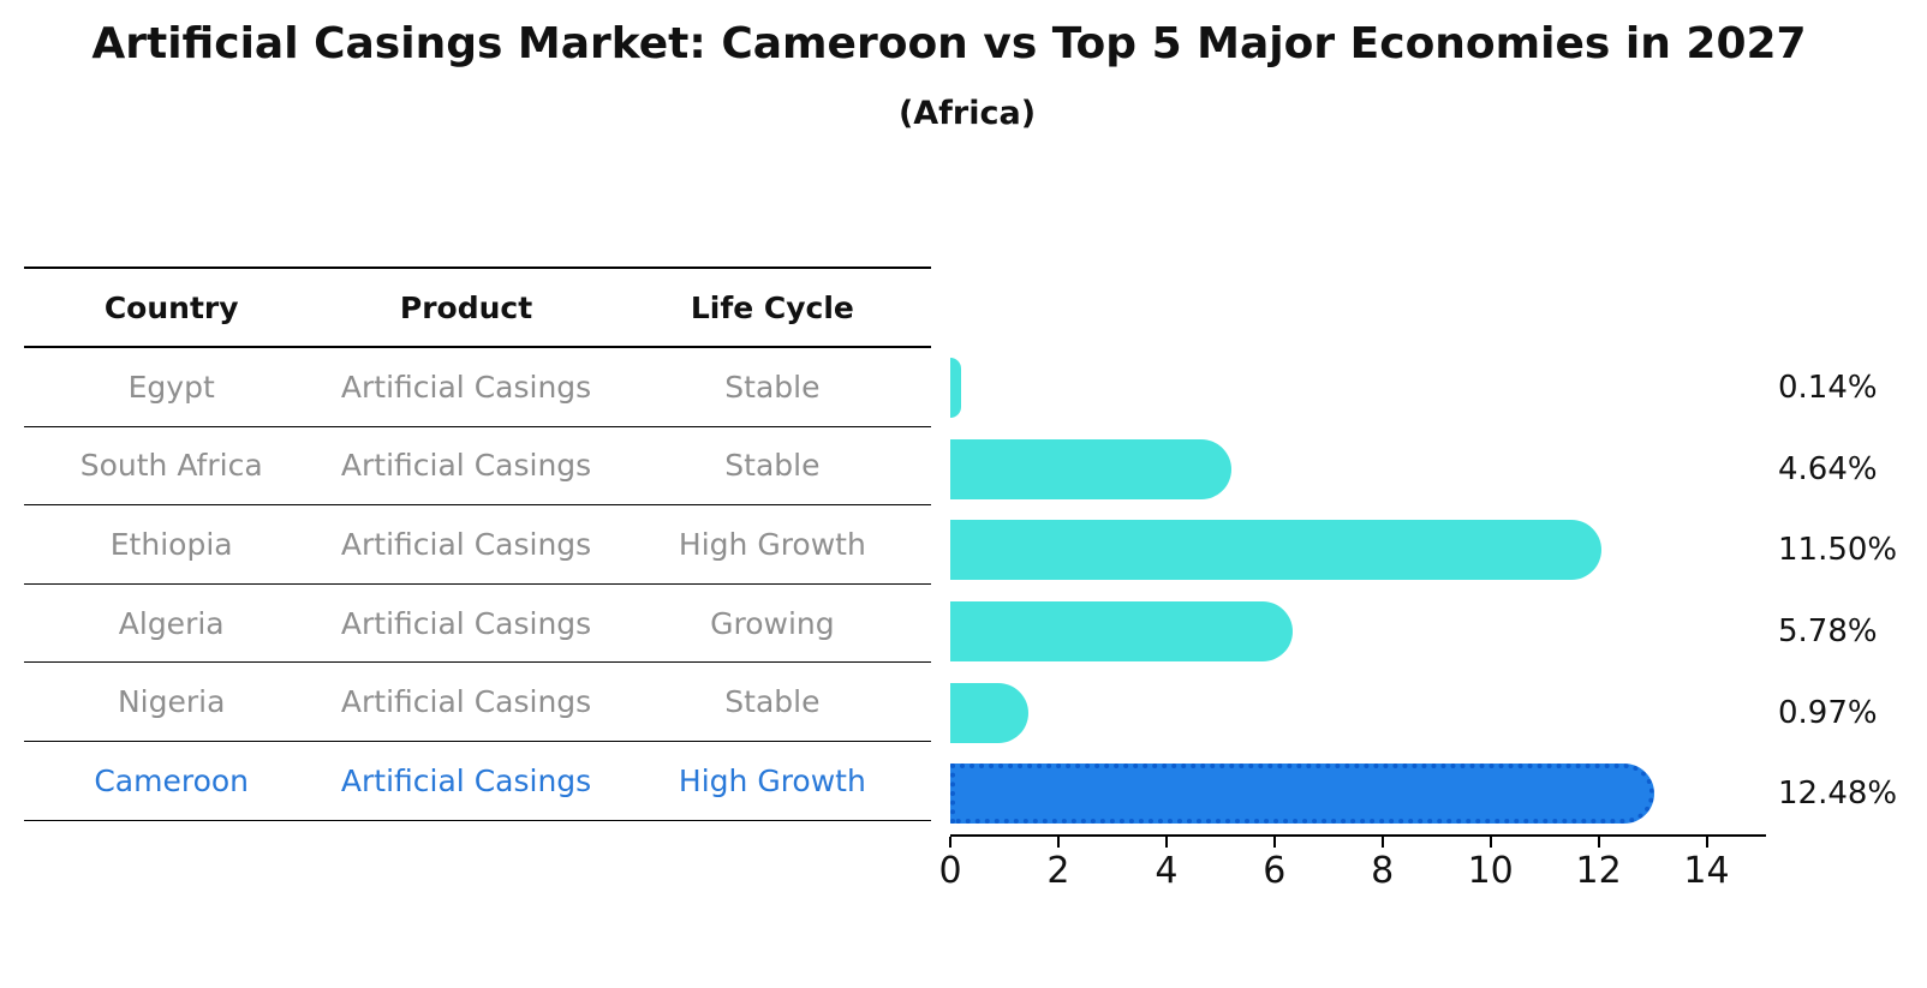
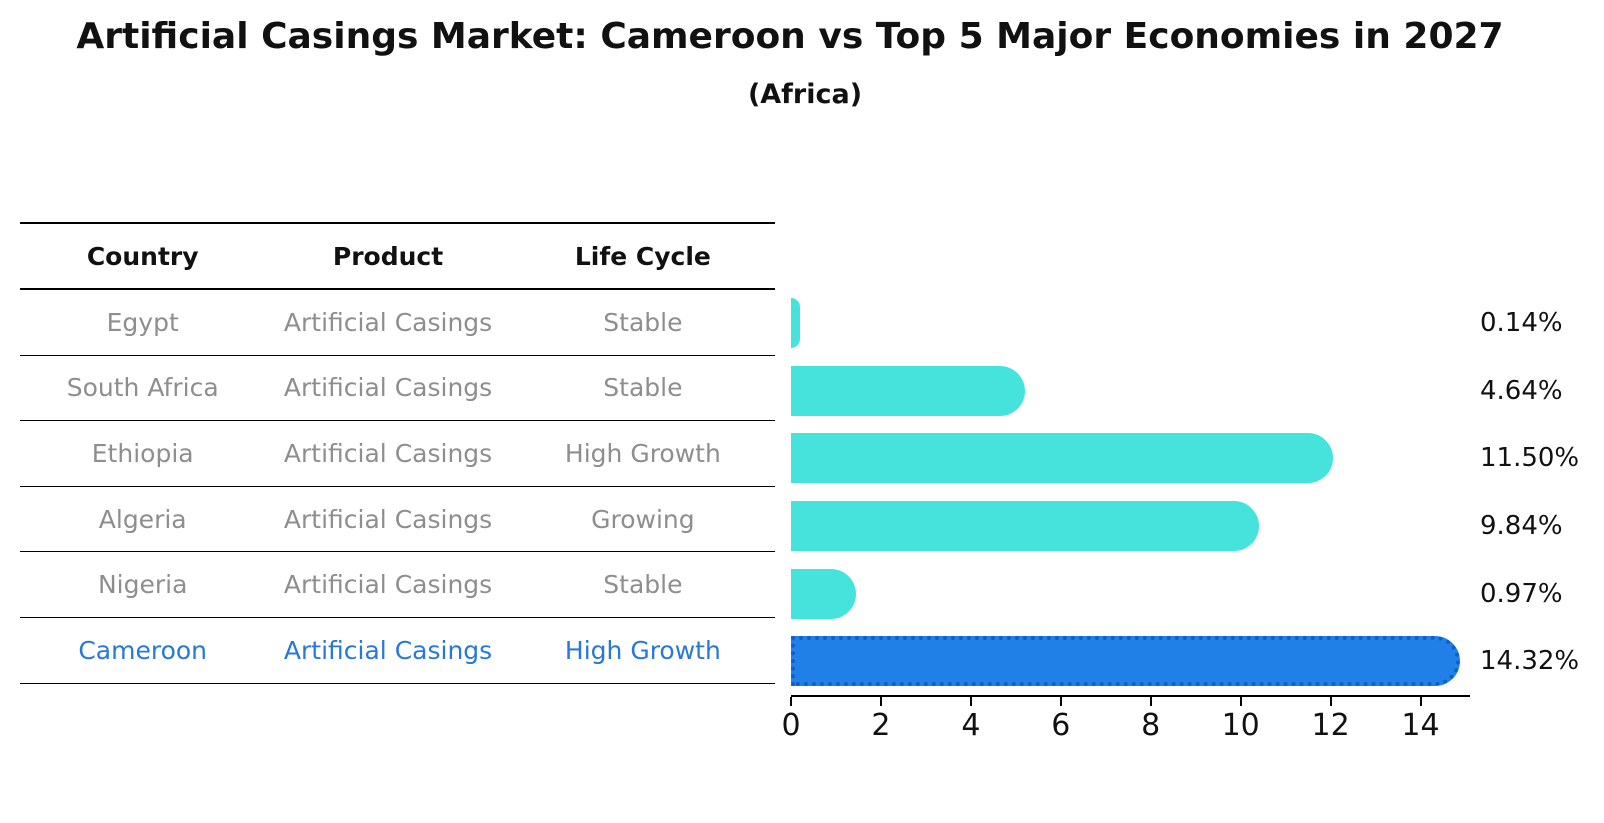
Algeria: 5.78% -> 9.84%
Cameroon: 12.48% -> 14.32%
